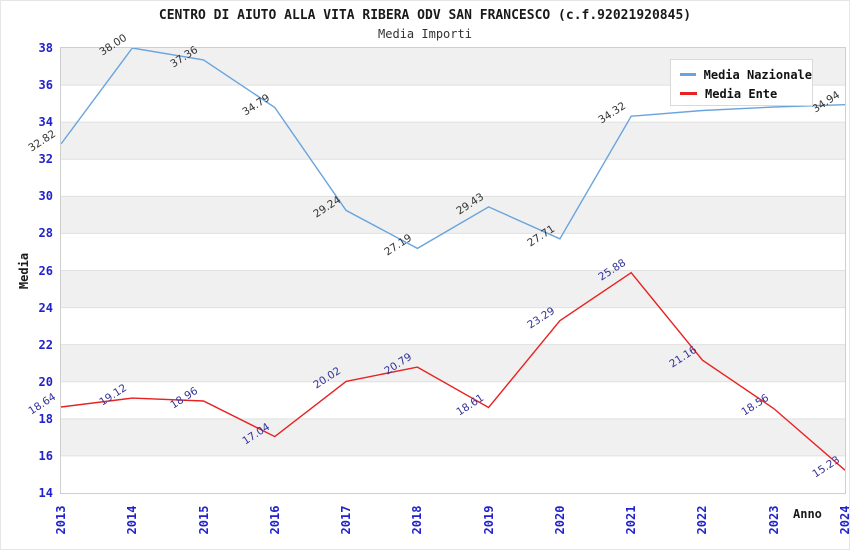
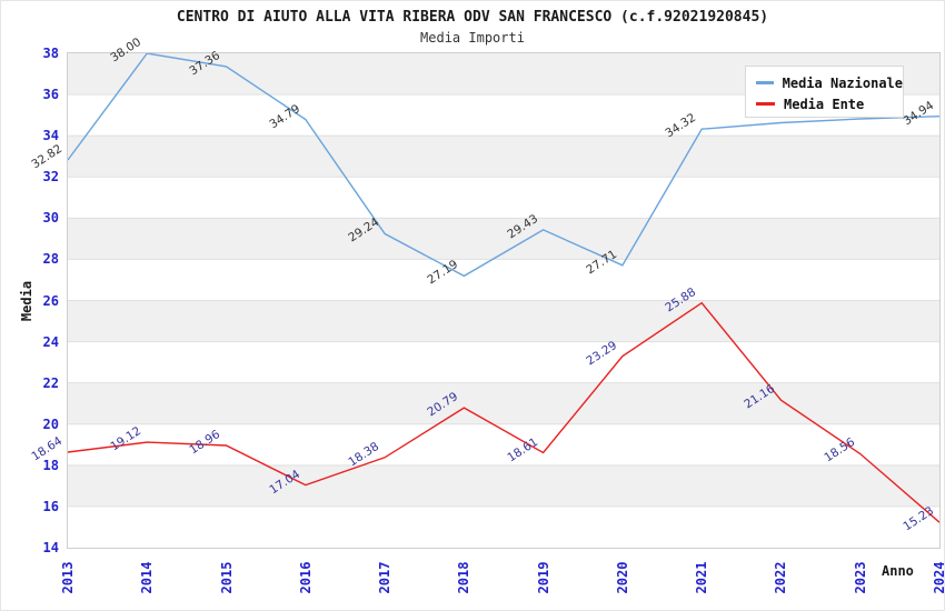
Media Ente/2017: 20.02 -> 18.38
